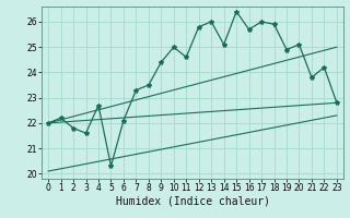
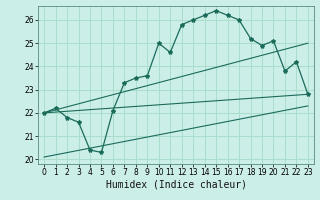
4: 22.7 -> 20.4
9: 24.4 -> 23.6
14: 25.1 -> 26.2
16: 25.7 -> 26.2
18: 25.9 -> 25.2
